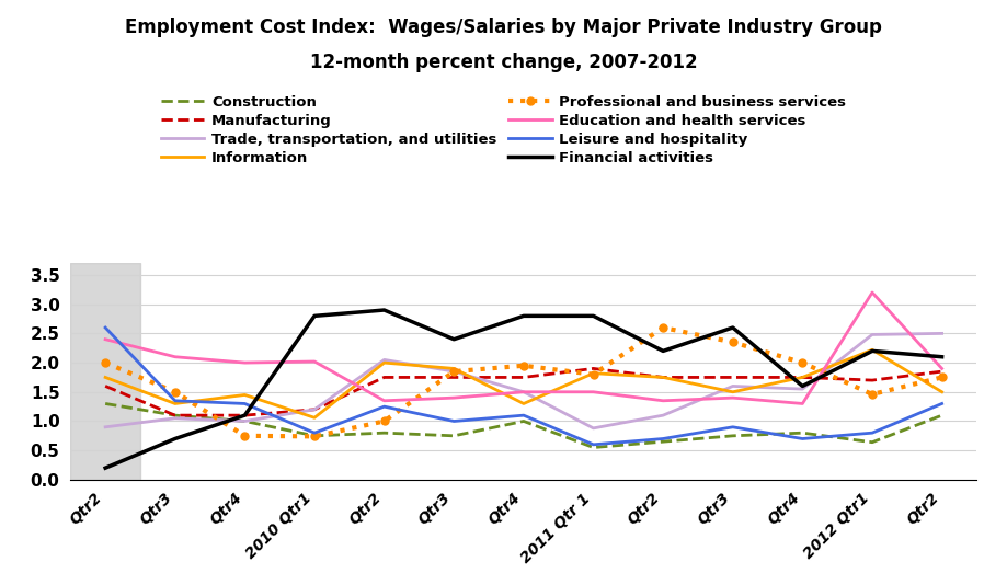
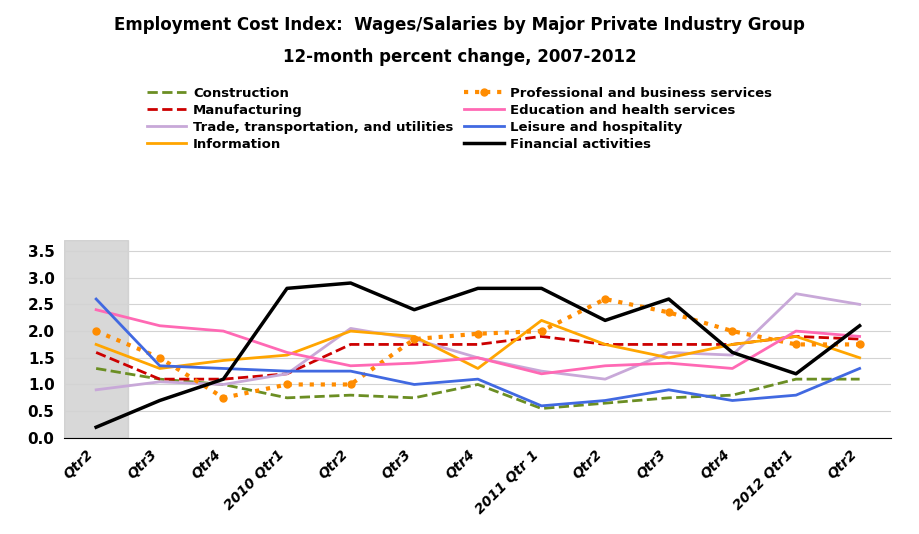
Information/2010 Qtr1: 1.06 -> 1.55
Professional and business services/2010 Qtr1: 0.74 -> 1.00
Education and health services/2010 Qtr1: 2.02 -> 1.60
Leisure and hospitality/2010 Qtr1: 0.80 -> 1.25
Trade, transportation, and utilities/2011 Qtr 1: 0.88 -> 1.25
Information/2011 Qtr 1: 1.82 -> 2.20
Professional and business services/2011 Qtr 1: 1.80 -> 2.00
Education and health services/2011 Qtr 1: 1.50 -> 1.20
Construction/2012 Qtr1: 0.64 -> 1.10
Manufacturing/2012 Qtr1: 1.70 -> 1.90
Trade, transportation, and utilities/2012 Qtr1: 2.48 -> 2.70
Information/2012 Qtr1: 2.22 -> 1.90
Professional and business services/2012 Qtr1: 1.46 -> 1.75
Education and health services/2012 Qtr1: 3.20 -> 2.00
Financial activities/2012 Qtr1: 2.2 -> 1.2
